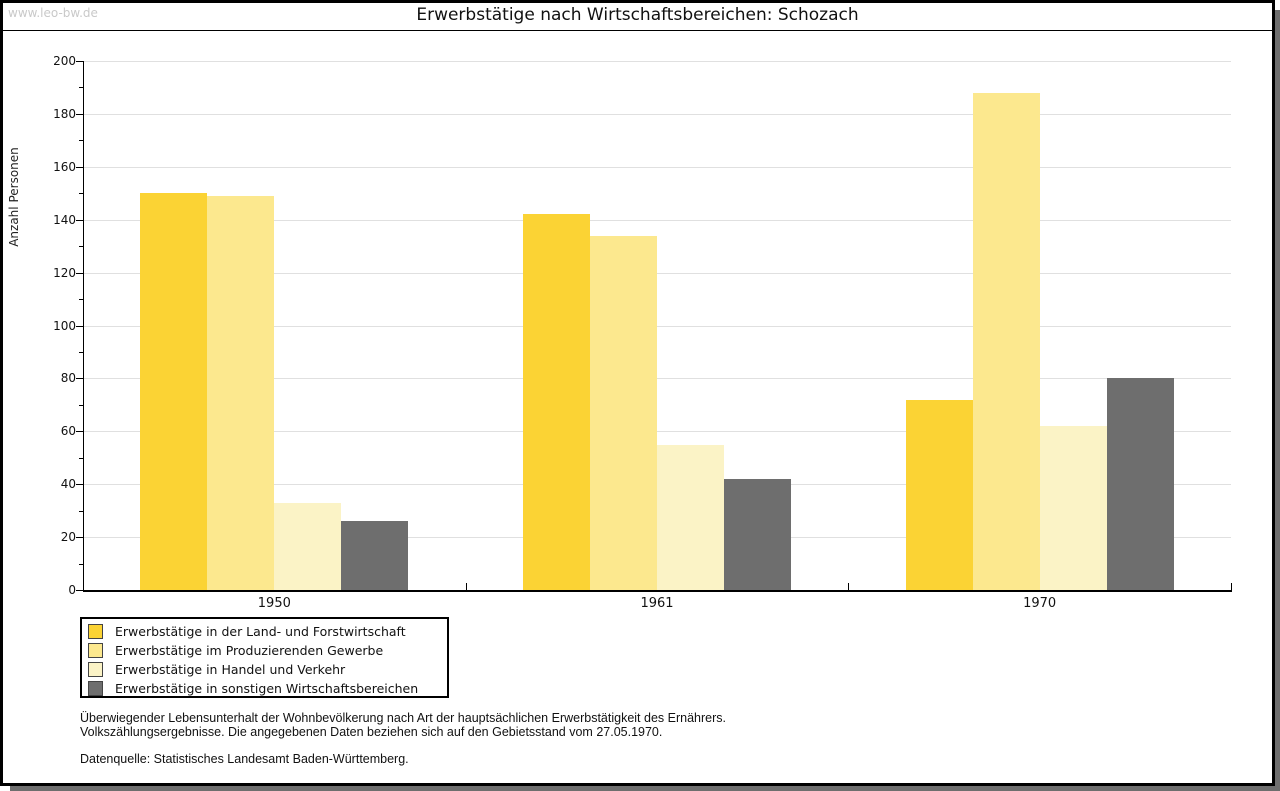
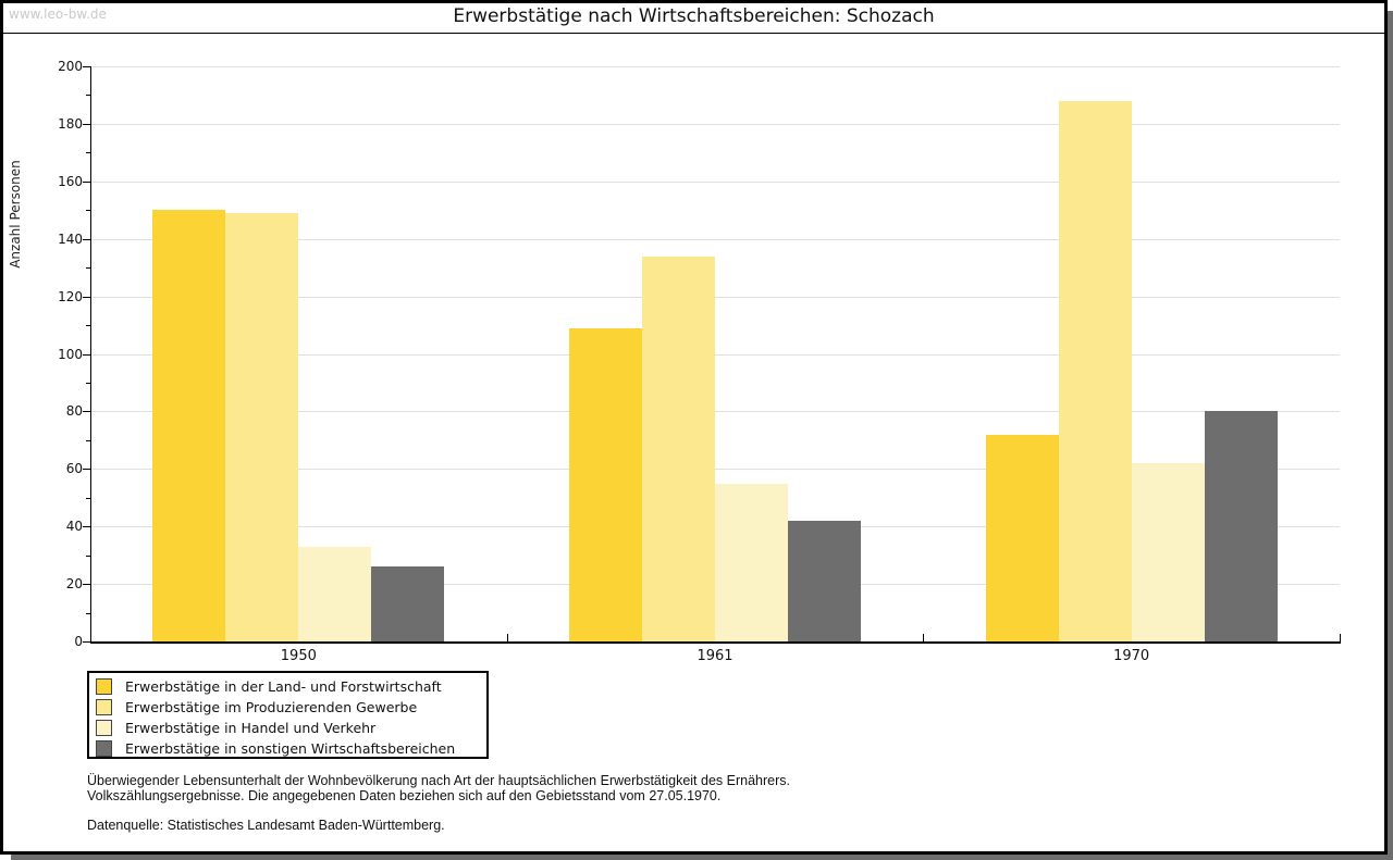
Erwerbstätige in der Land- und Forstwirtschaft/1961: 142 -> 109
